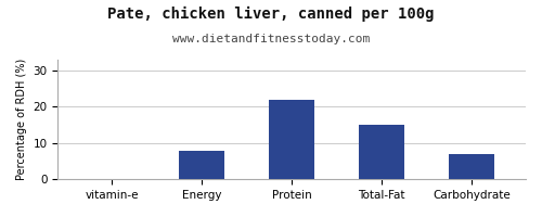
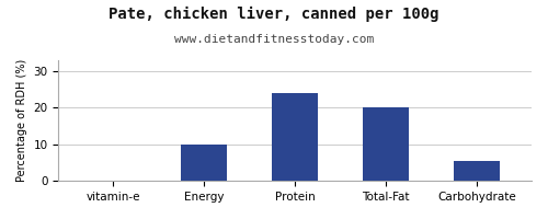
Energy: 8.0 -> 10.0
Protein: 22.0 -> 24.0
Total-Fat: 15.0 -> 20.0
Carbohydrate: 7.0 -> 5.5
